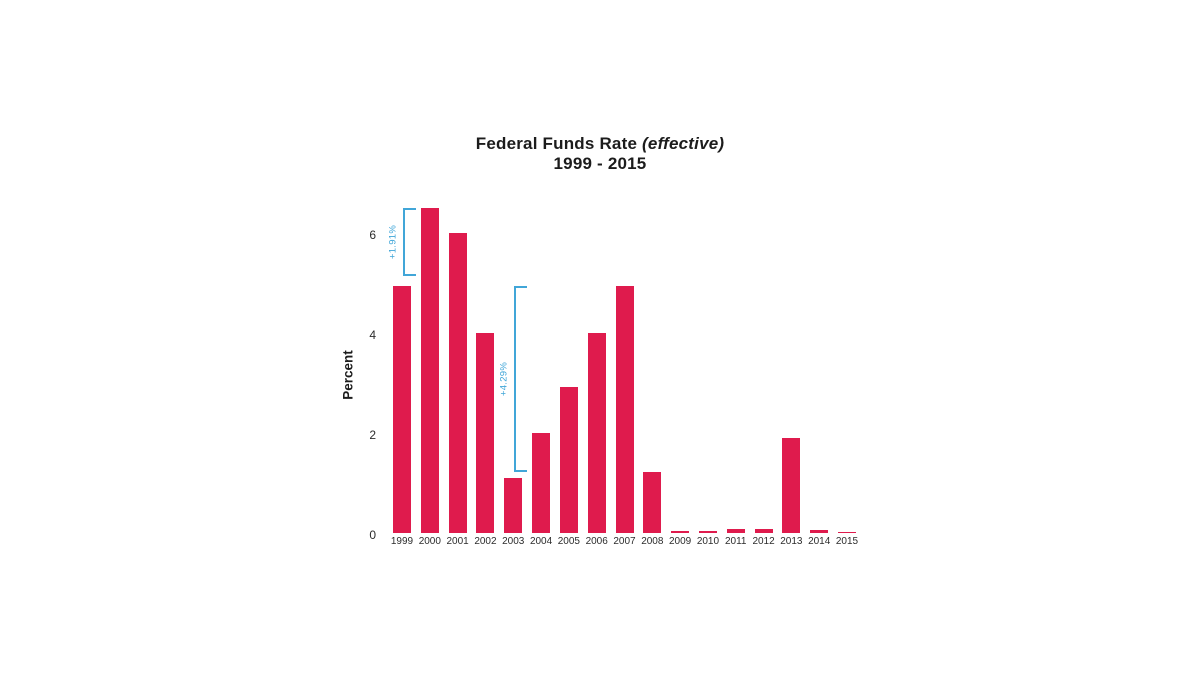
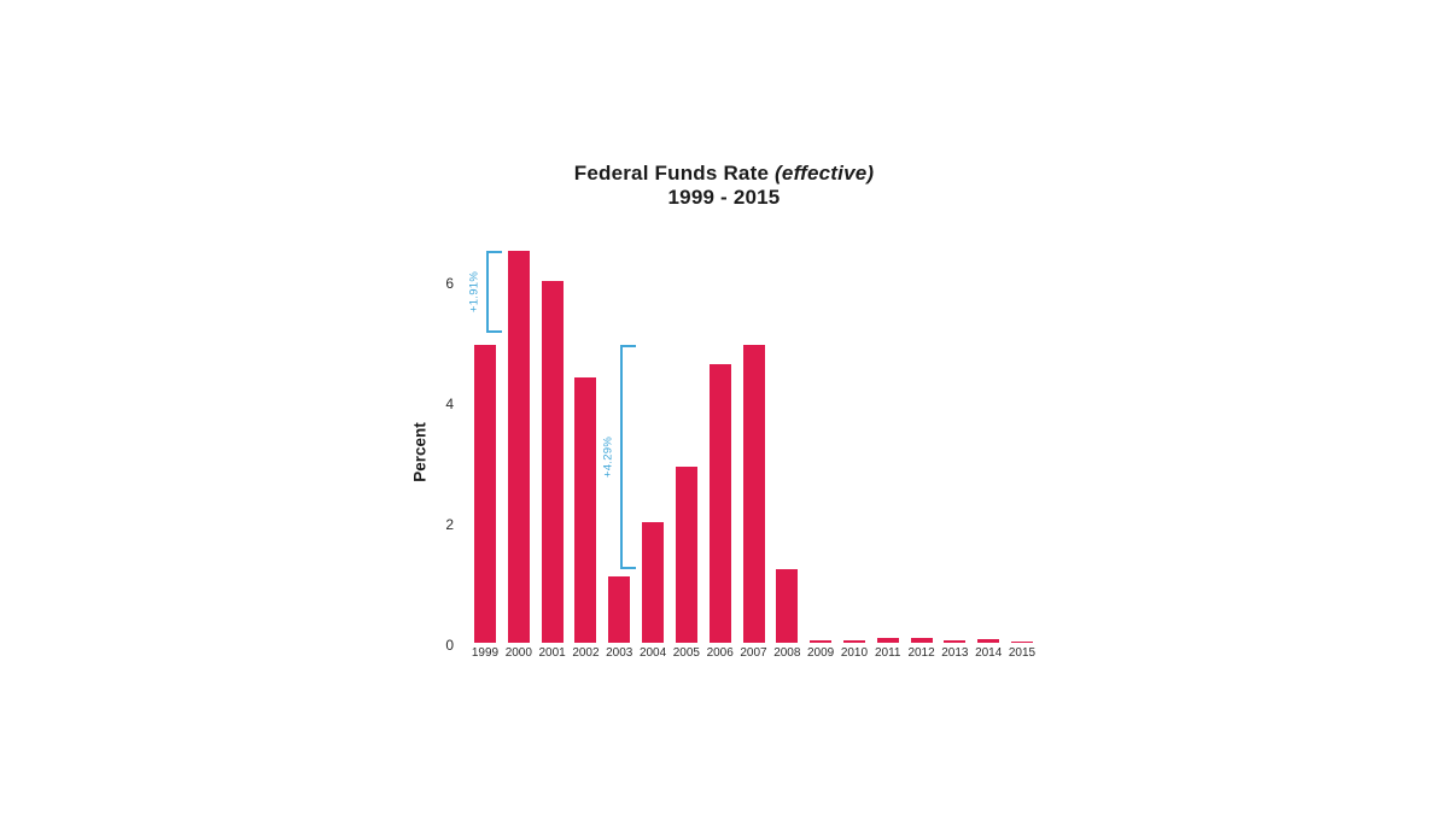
2002: 4.0 -> 4.4
2006: 4.0 -> 4.6
2013: 1.9 -> 0.1
